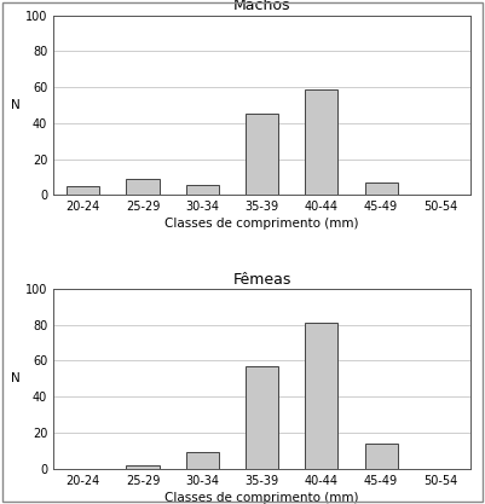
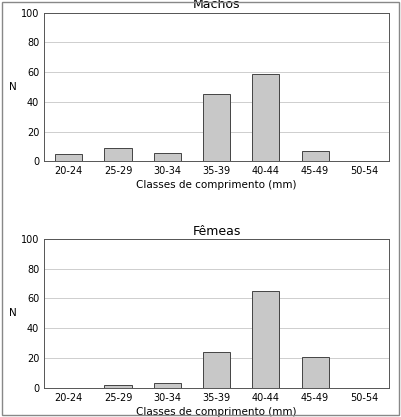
Fêmeas/30-34: 9 -> 3
Fêmeas/35-39: 57 -> 24
Fêmeas/40-44: 81 -> 65
Fêmeas/45-49: 14 -> 21
